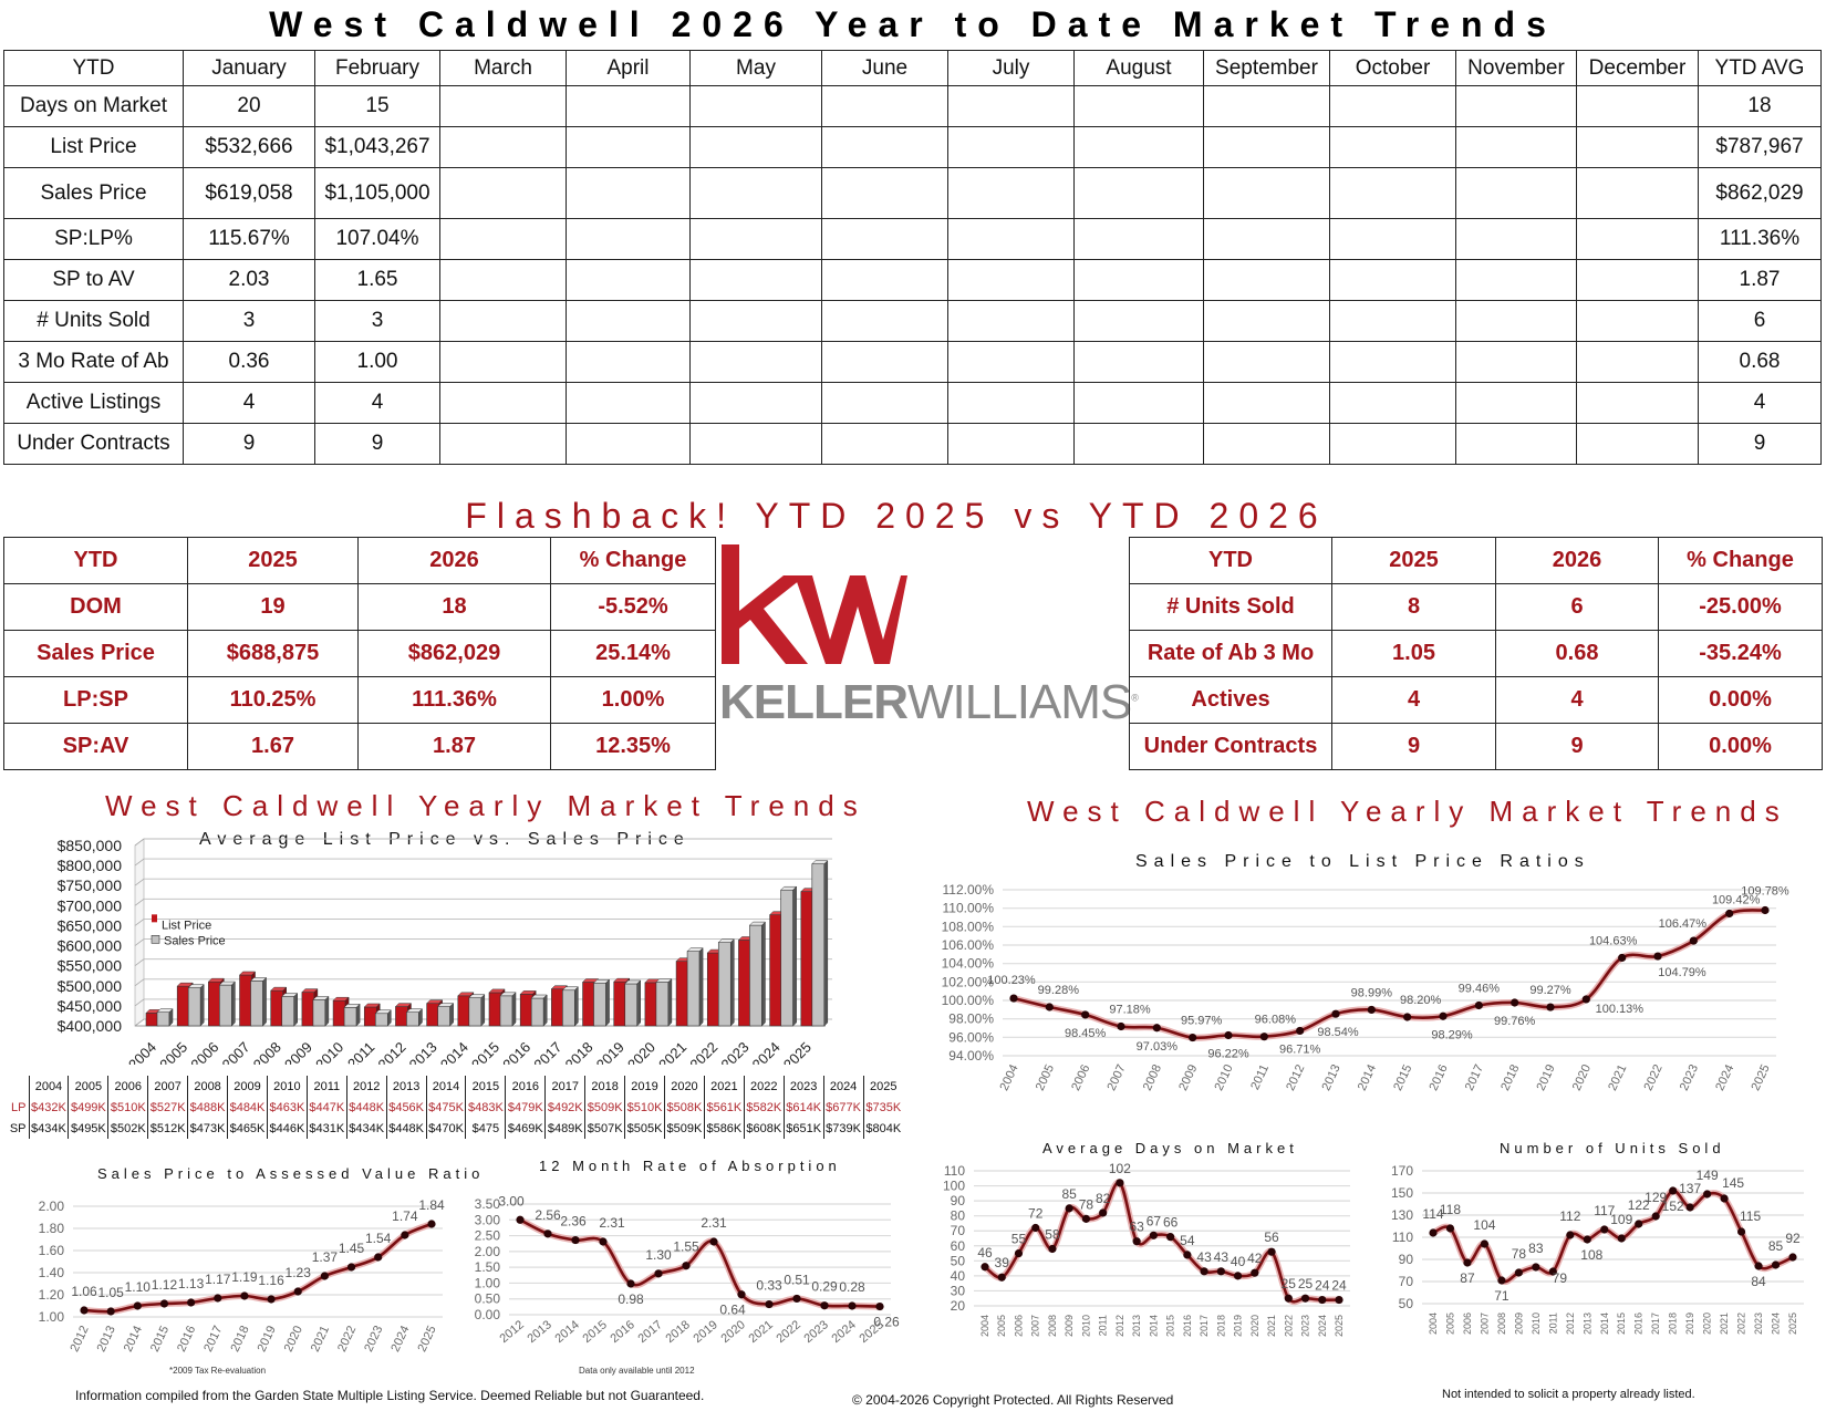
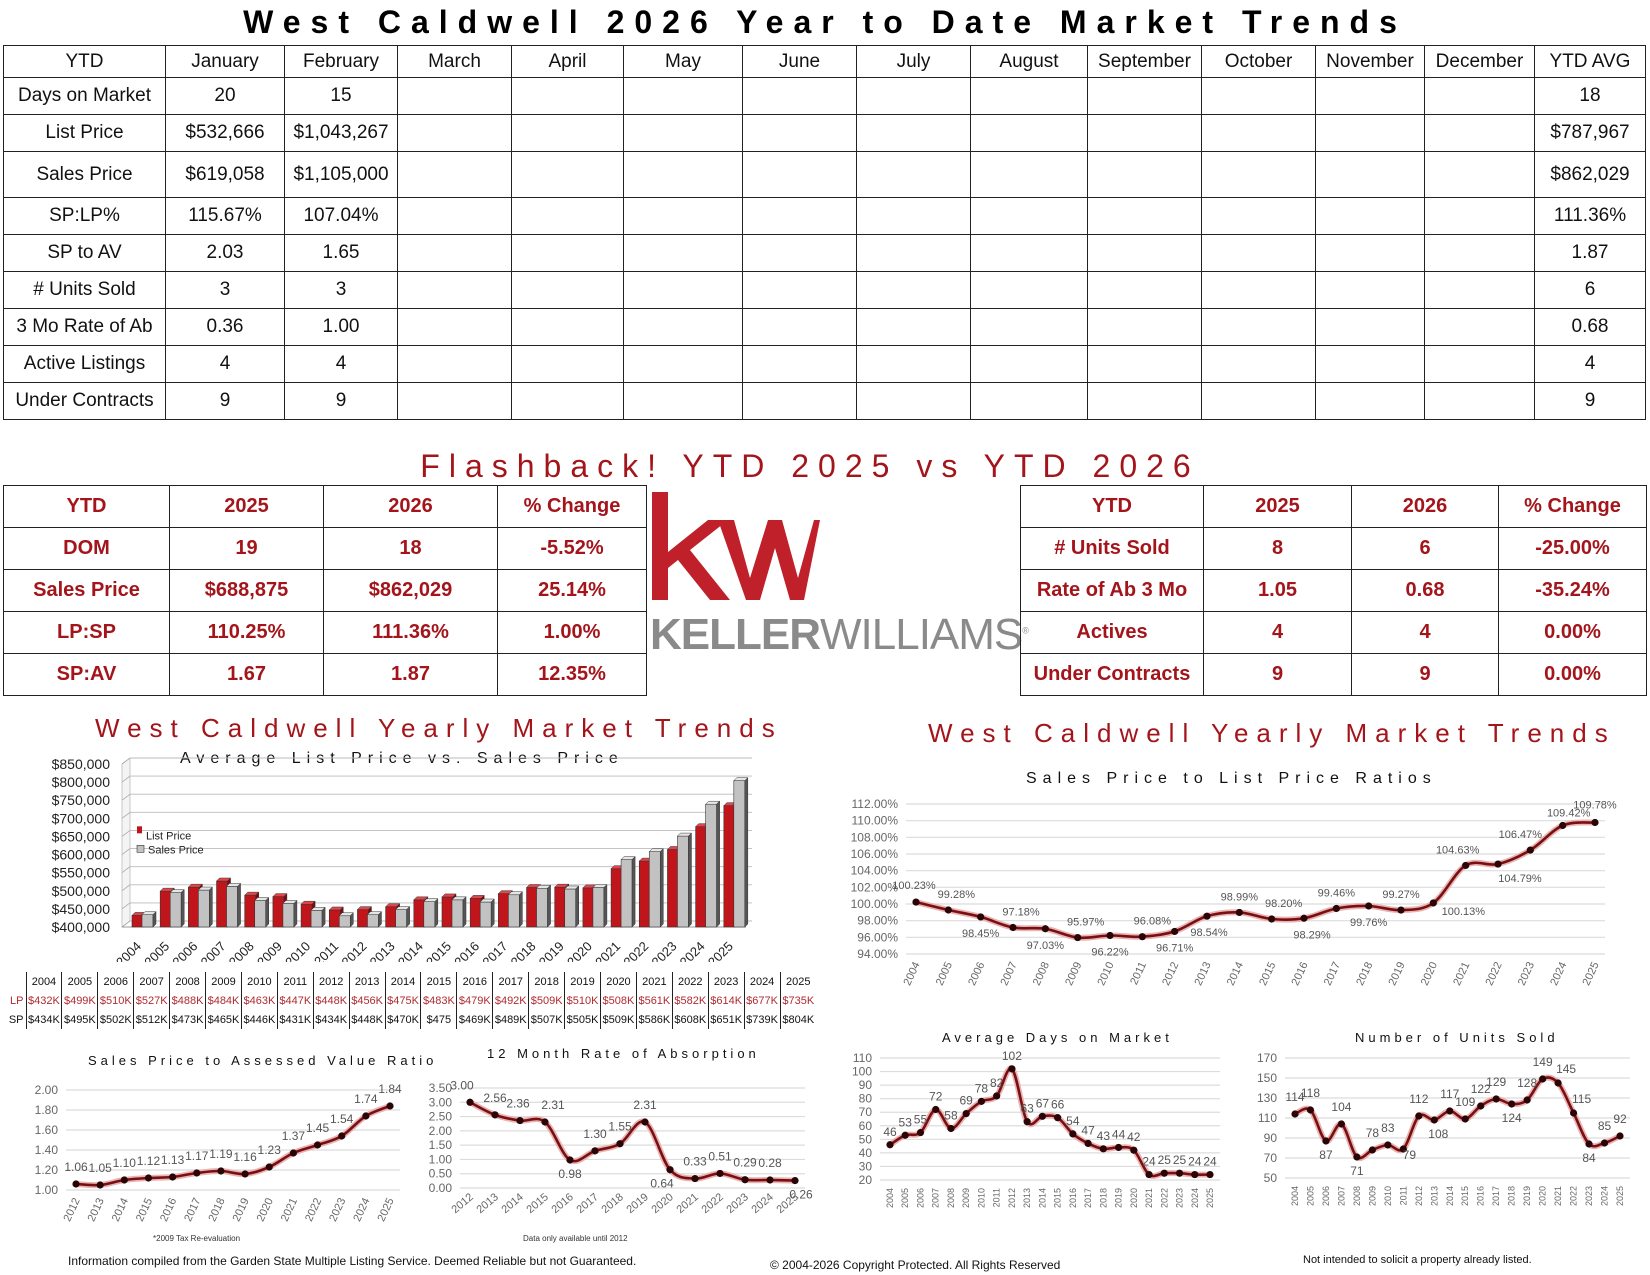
Average Days on Market/2005: 39 -> 53
Average Days on Market/2009: 85 -> 69
Average Days on Market/2017: 43 -> 47
Average Days on Market/2019: 40 -> 44
Average Days on Market/2021: 56 -> 24
Number of Units Sold/2018: 152 -> 124
Number of Units Sold/2019: 137 -> 128
